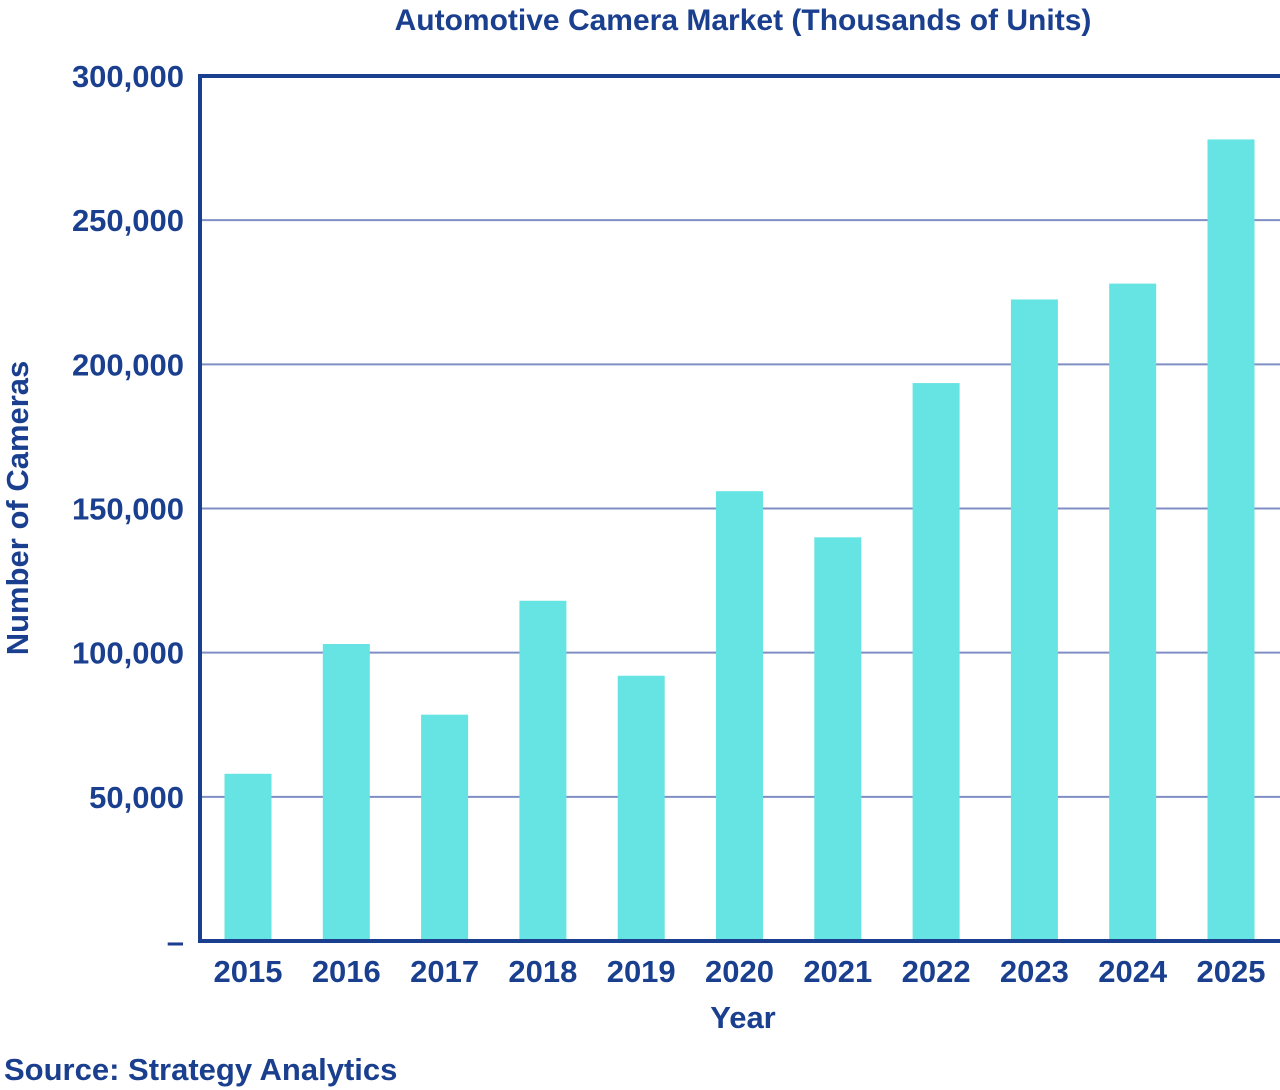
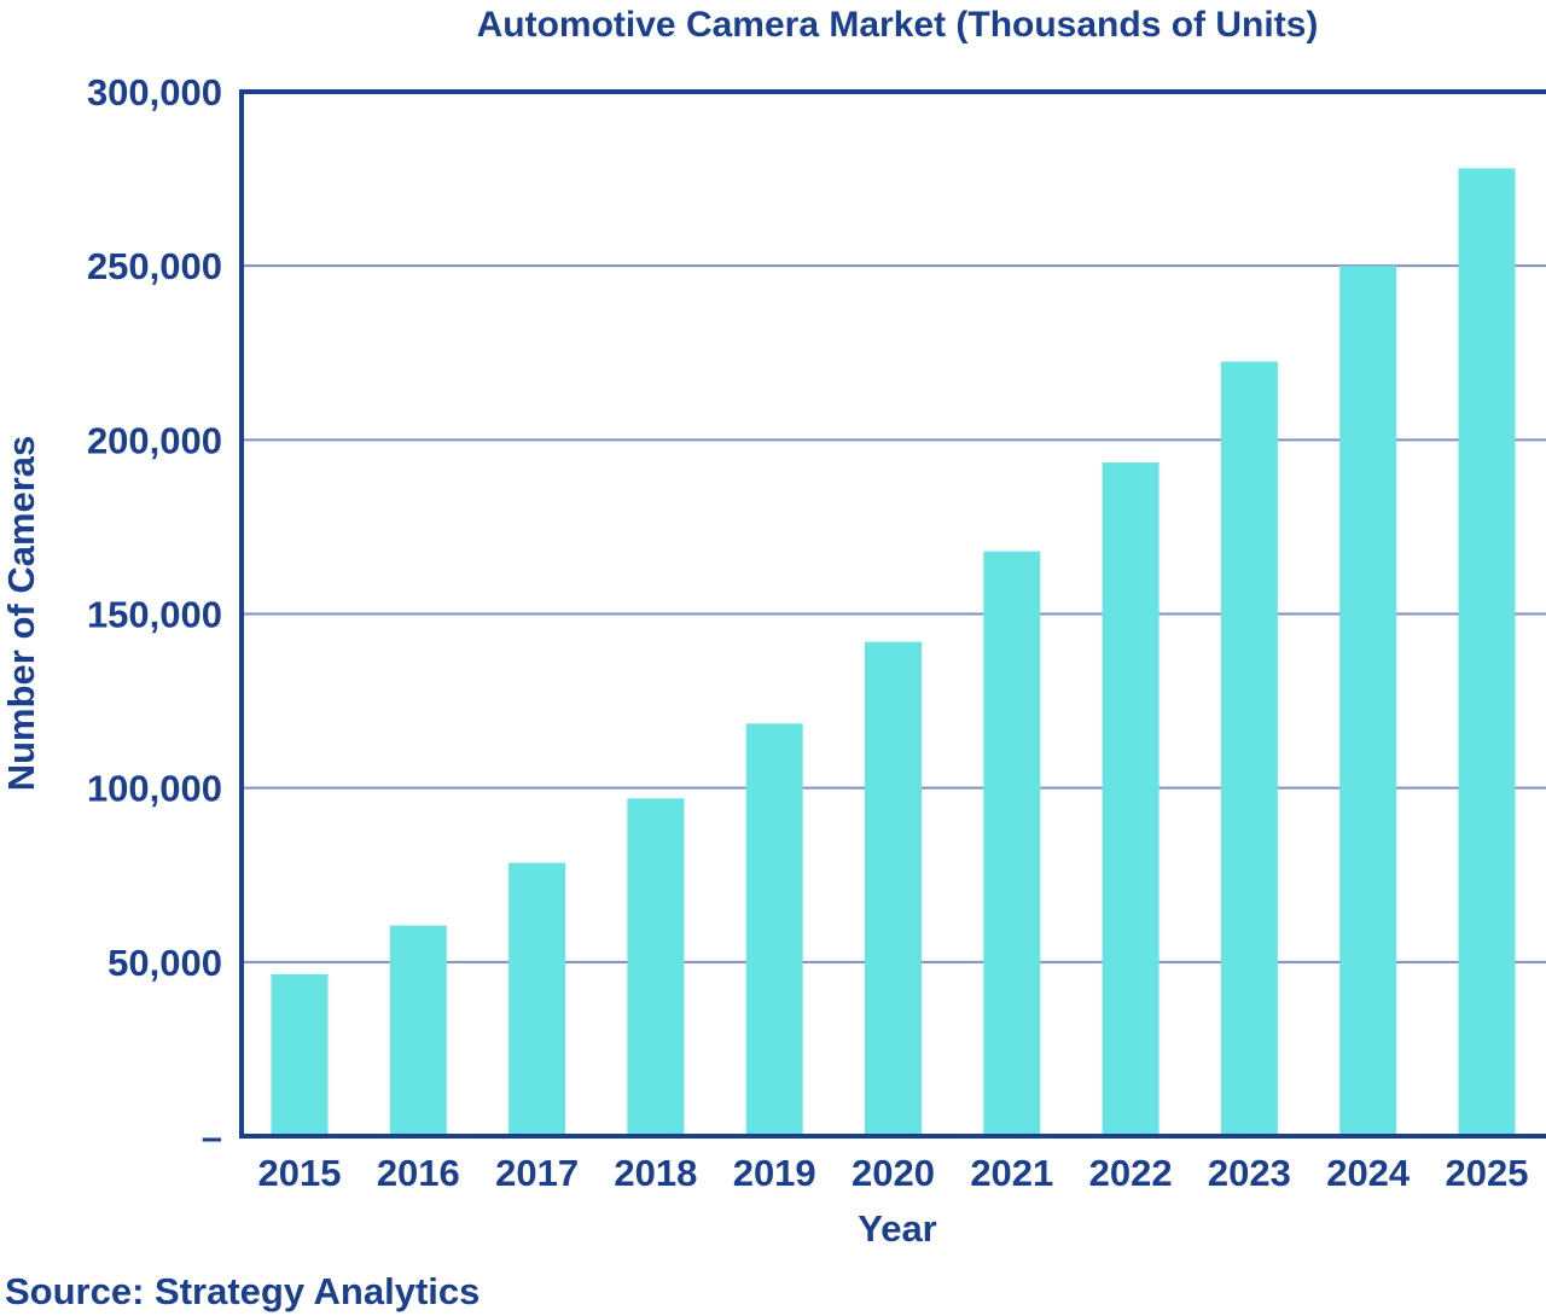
2015: 58000 -> 46000
2016: 103000 -> 60000
2018: 118000 -> 97000
2019: 92000 -> 118000
2020: 156000 -> 142000
2021: 140000 -> 168000
2024: 228000 -> 250000
